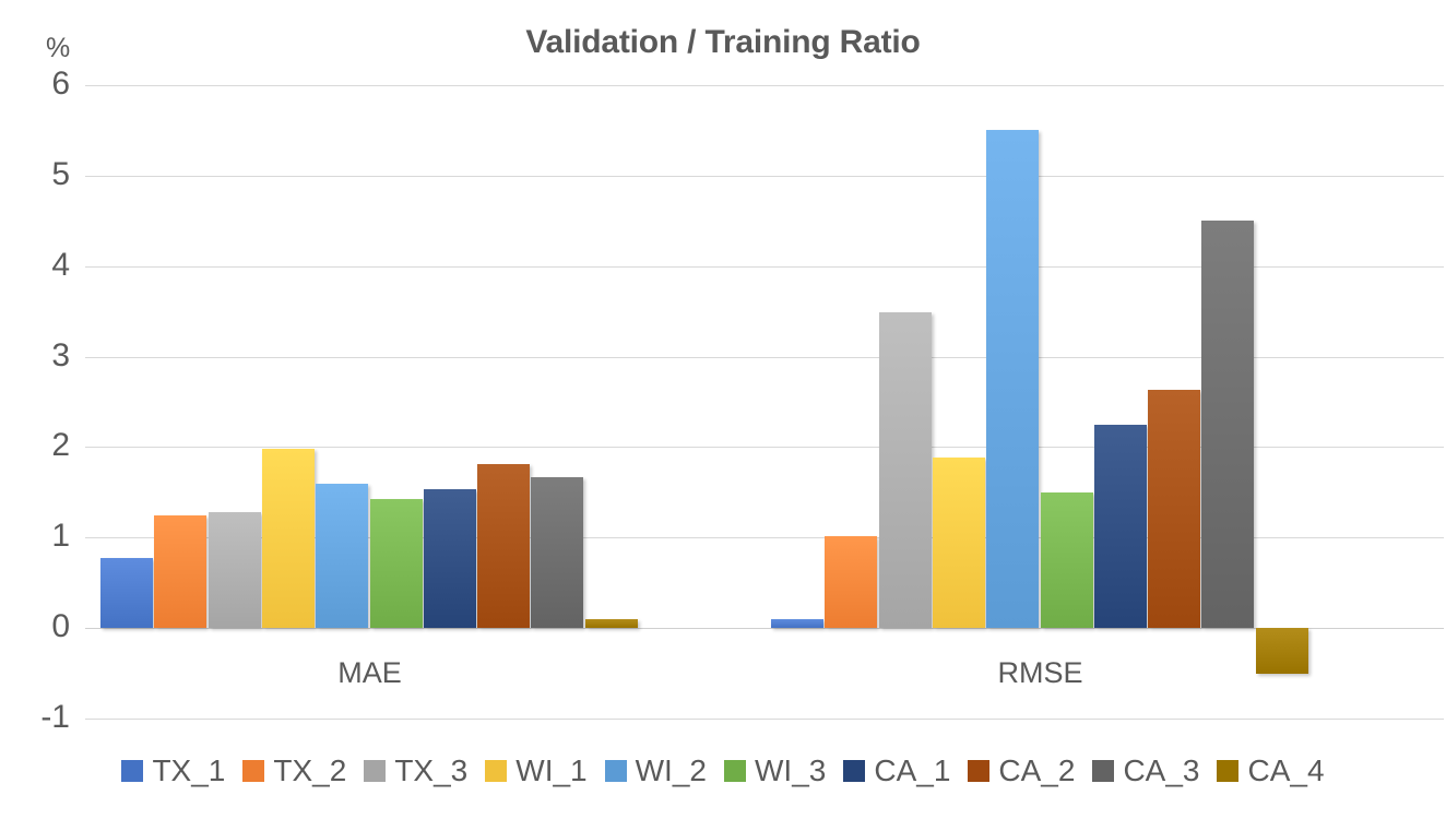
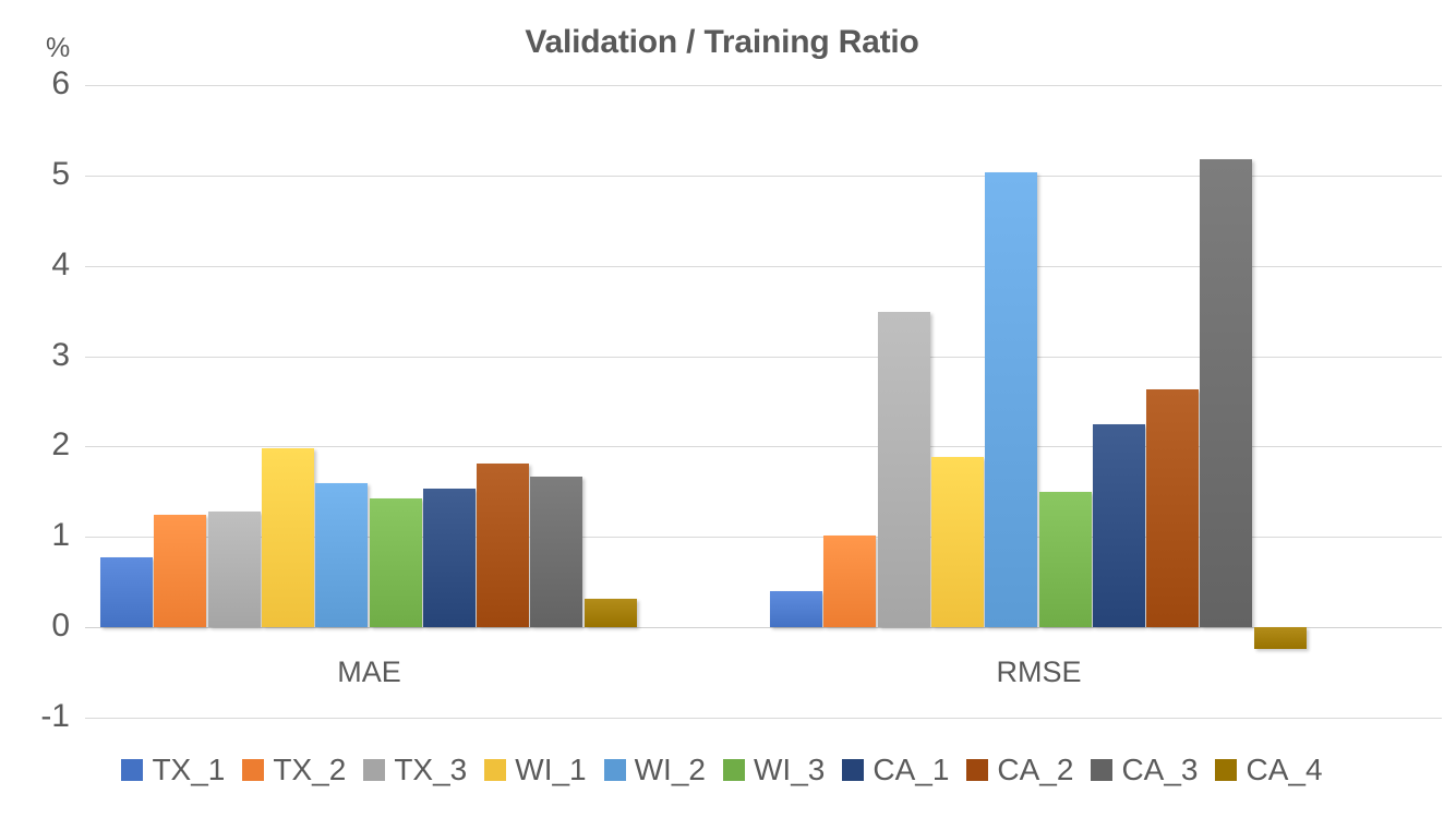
CA_4/MAE: 0.1 -> 0.3
TX_1/RMSE: 0.1 -> 0.4
WI_2/RMSE: 5.5 -> 5.0
CA_3/RMSE: 4.5 -> 5.2
CA_4/RMSE: -0.5 -> -0.2
